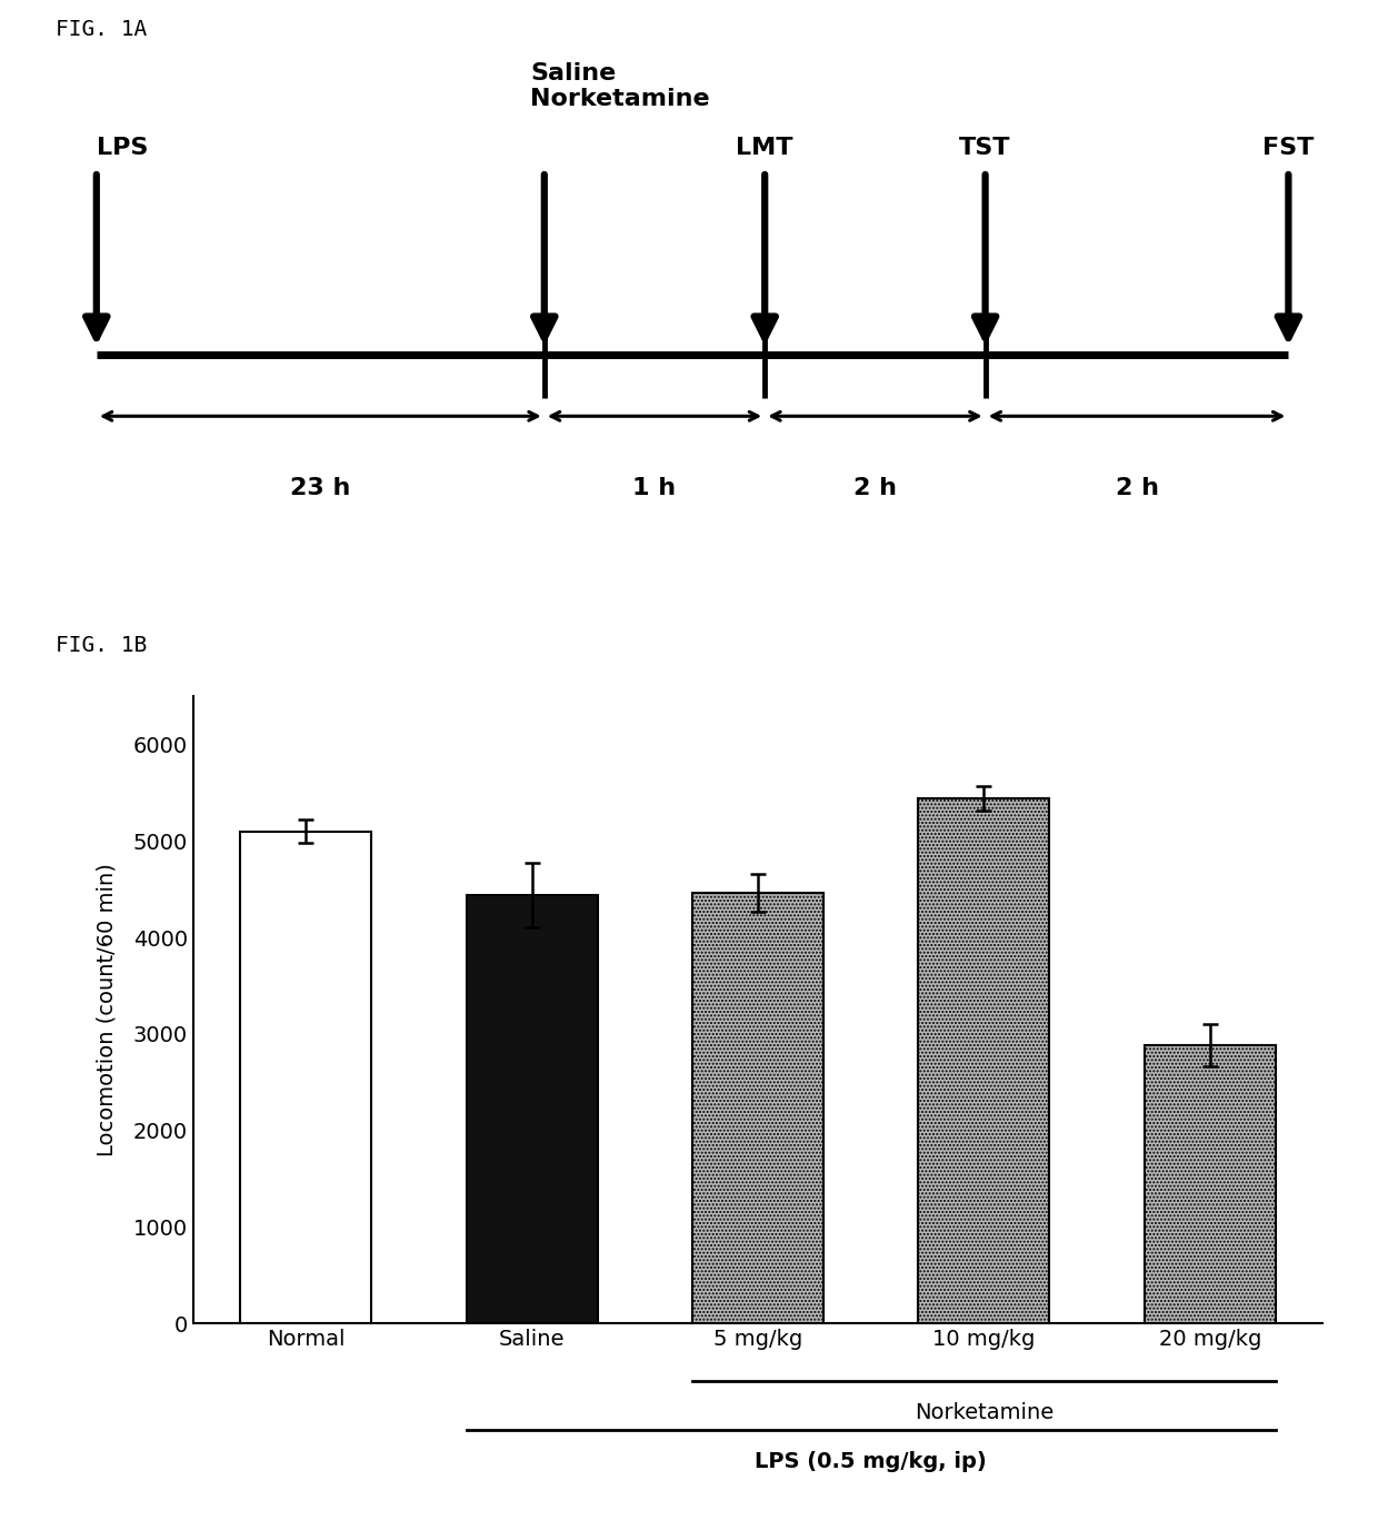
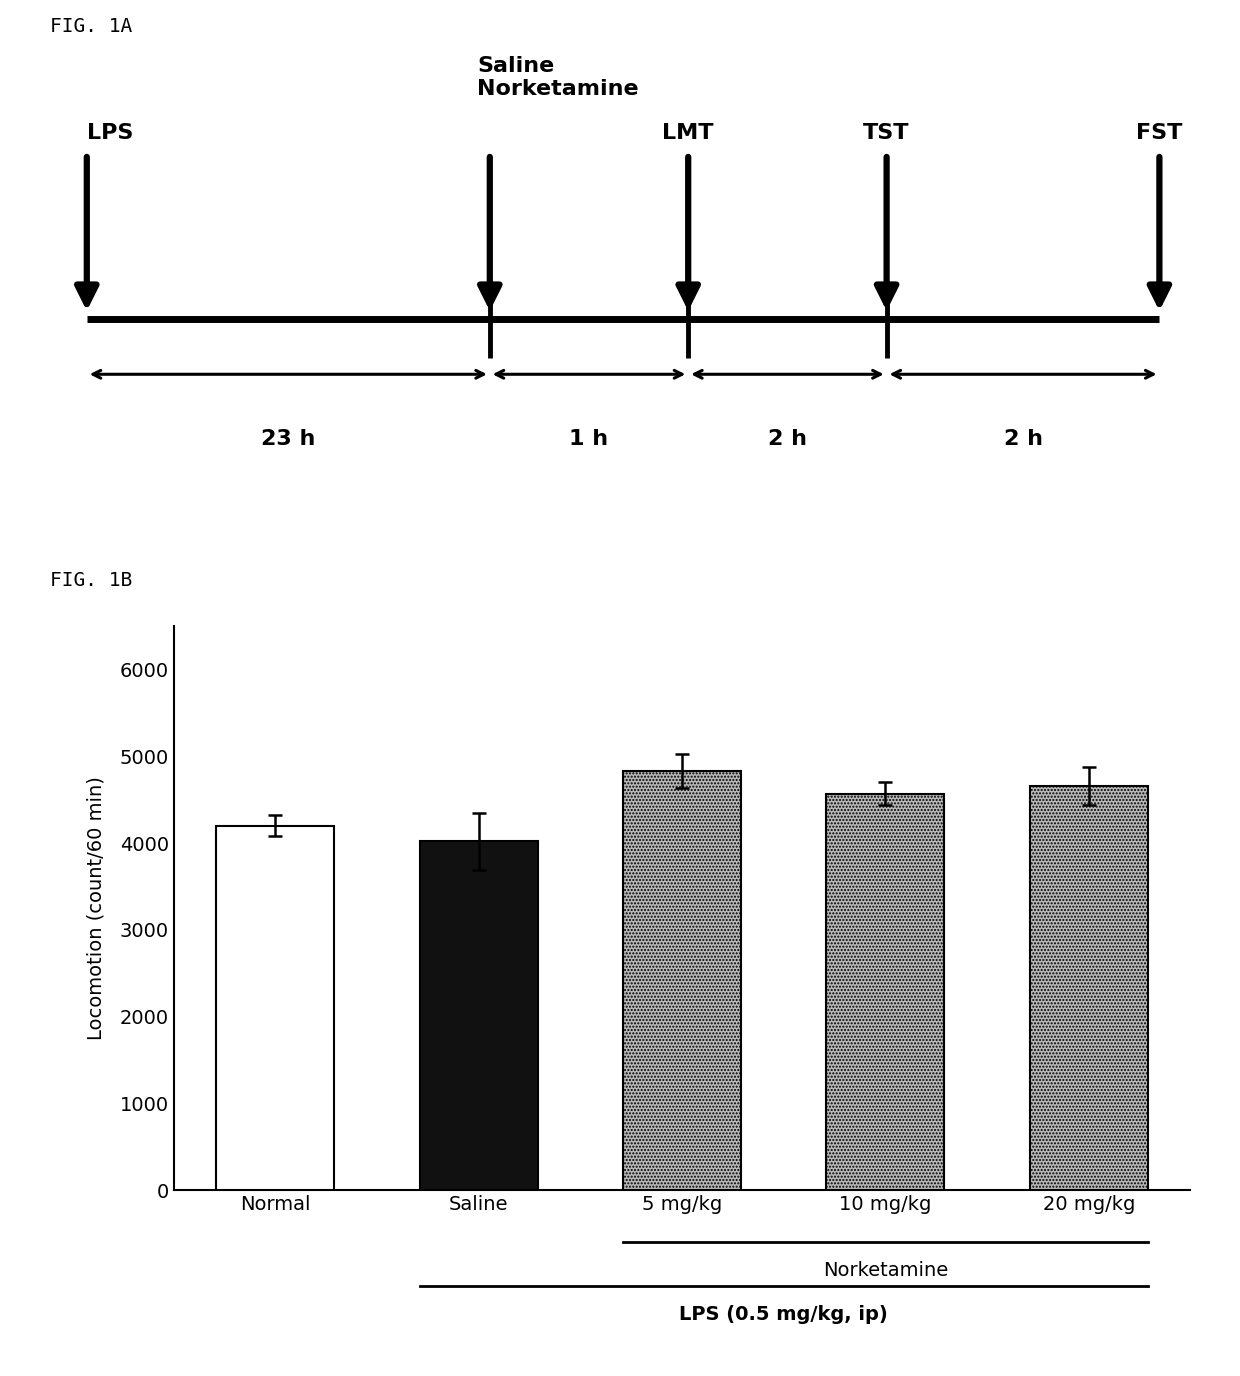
Normal: 5100 -> 4200
Saline: 4440 -> 4020
5 mg/kg: 4460 -> 4830
10 mg/kg: 5440 -> 4570
20 mg/kg: 2880 -> 4660
